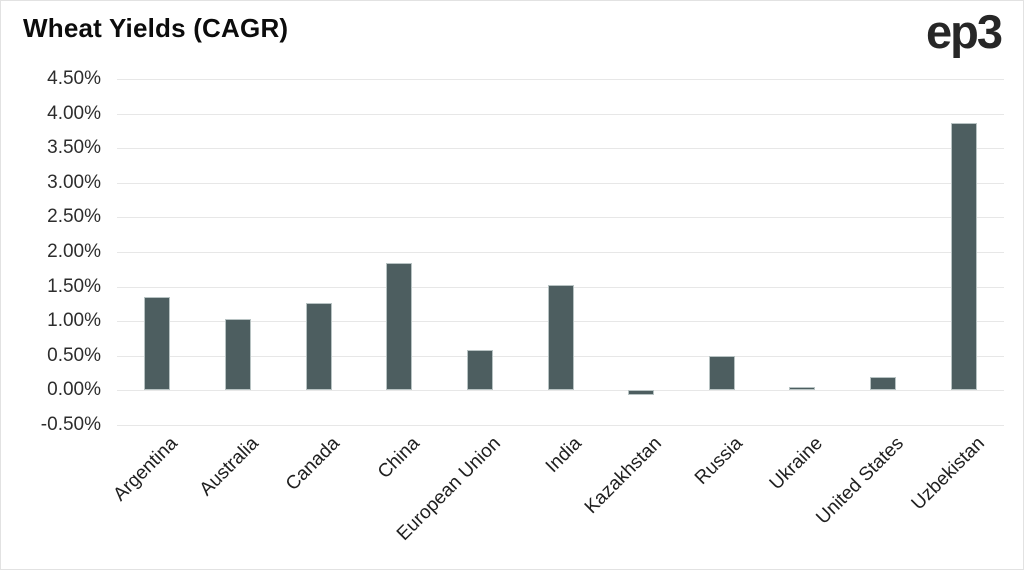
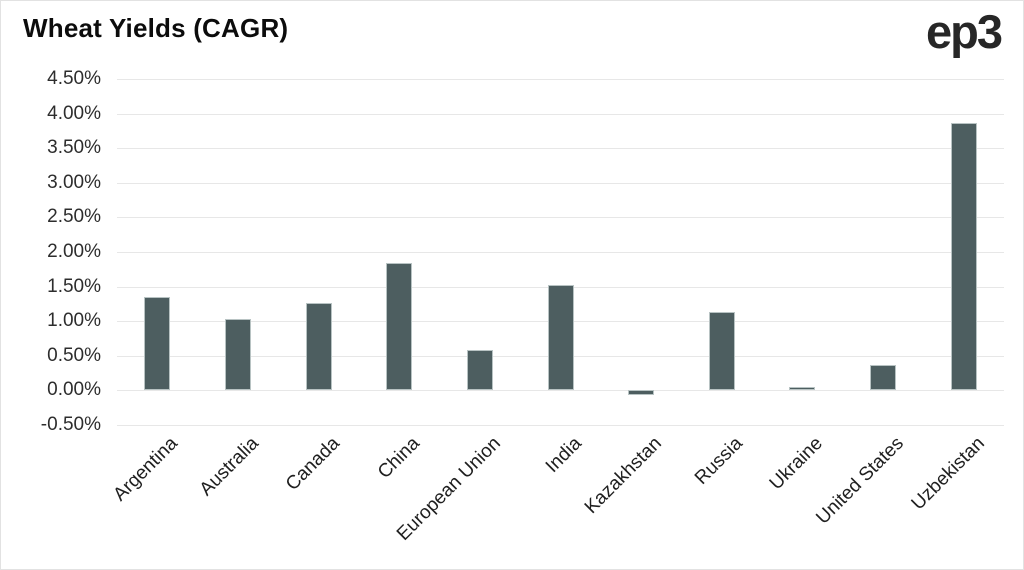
Russia: 0.5% -> 1.1%
United States: 0.2% -> 0.4%
